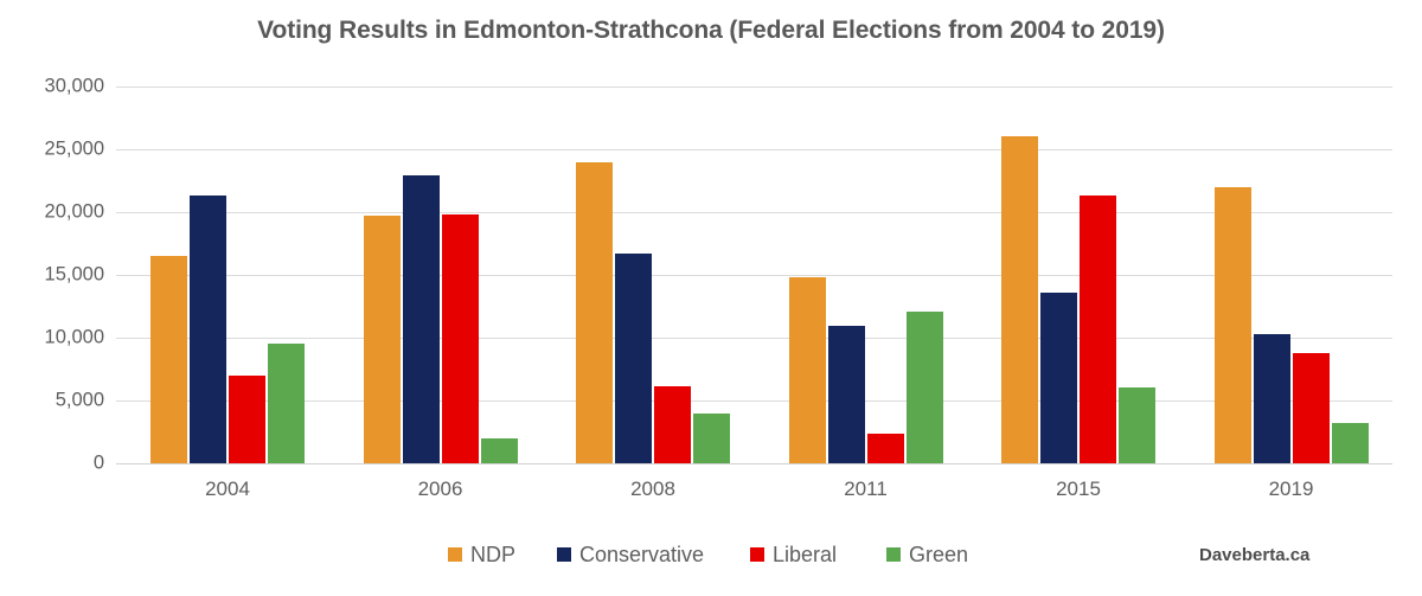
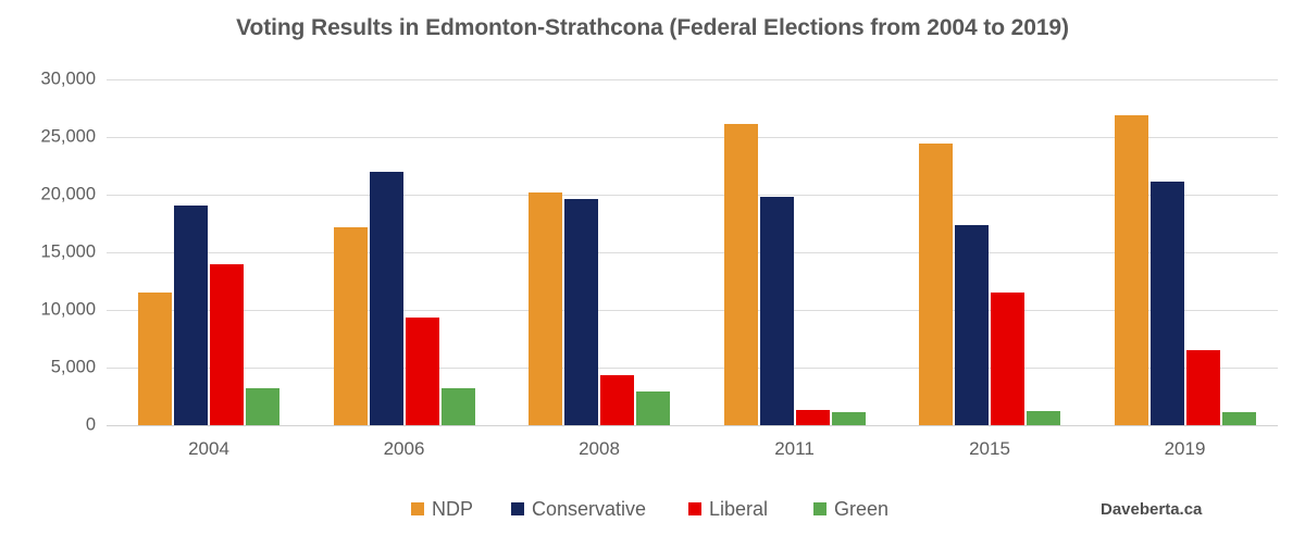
NDP/2004: 16500 -> 11500
Conservative/2004: 21300 -> 19100
Liberal/2004: 7000 -> 14000
Green/2004: 9500 -> 3200
NDP/2006: 19700 -> 17200
Conservative/2006: 22900 -> 22000
Liberal/2006: 19800 -> 9400
Green/2006: 2000 -> 3200
NDP/2008: 24000 -> 20200
Conservative/2008: 16700 -> 19600
Liberal/2008: 6100 -> 4300
Green/2008: 4000 -> 3000
NDP/2011: 14800 -> 26100
Conservative/2011: 10900 -> 19800
Liberal/2011: 2400 -> 1300
Green/2011: 12100 -> 1100
NDP/2015: 26000 -> 24400
Conservative/2015: 13600 -> 17400
Liberal/2015: 21300 -> 11600
Green/2015: 6000 -> 1200
NDP/2019: 22000 -> 26900
Conservative/2019: 10300 -> 21100
Liberal/2019: 8800 -> 6500
Green/2019: 3200 -> 1100
